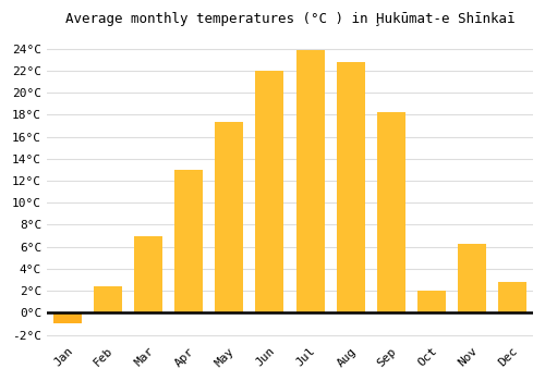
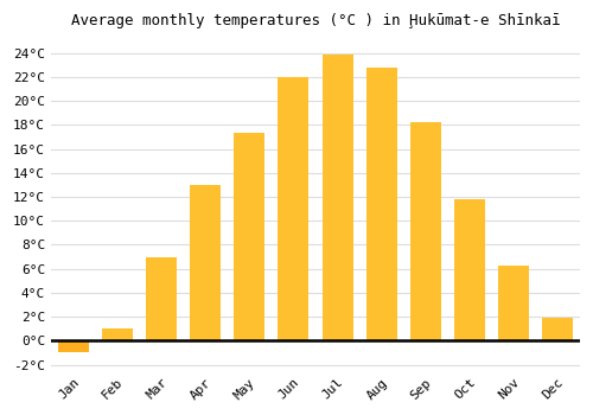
Feb: 2.4°C -> 1.0°C
Oct: 2.0°C -> 11.8°C
Dec: 2.8°C -> 1.9°C
